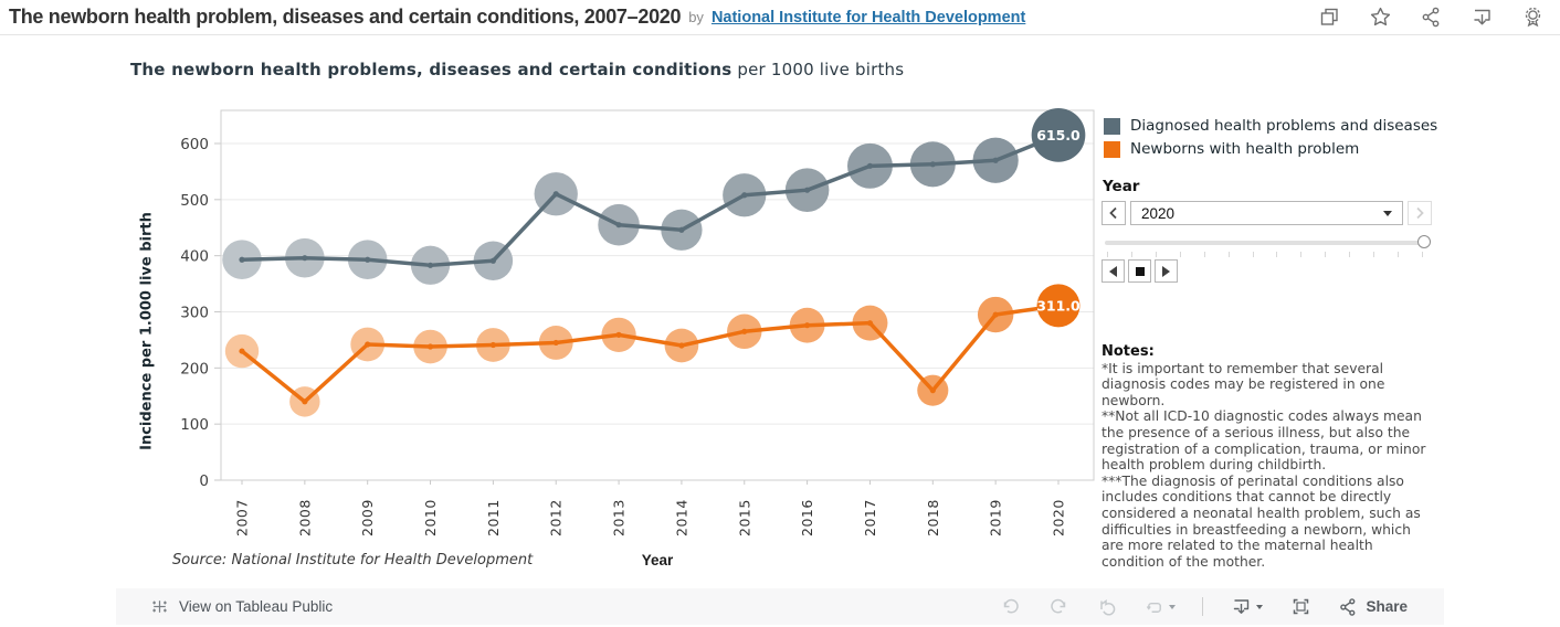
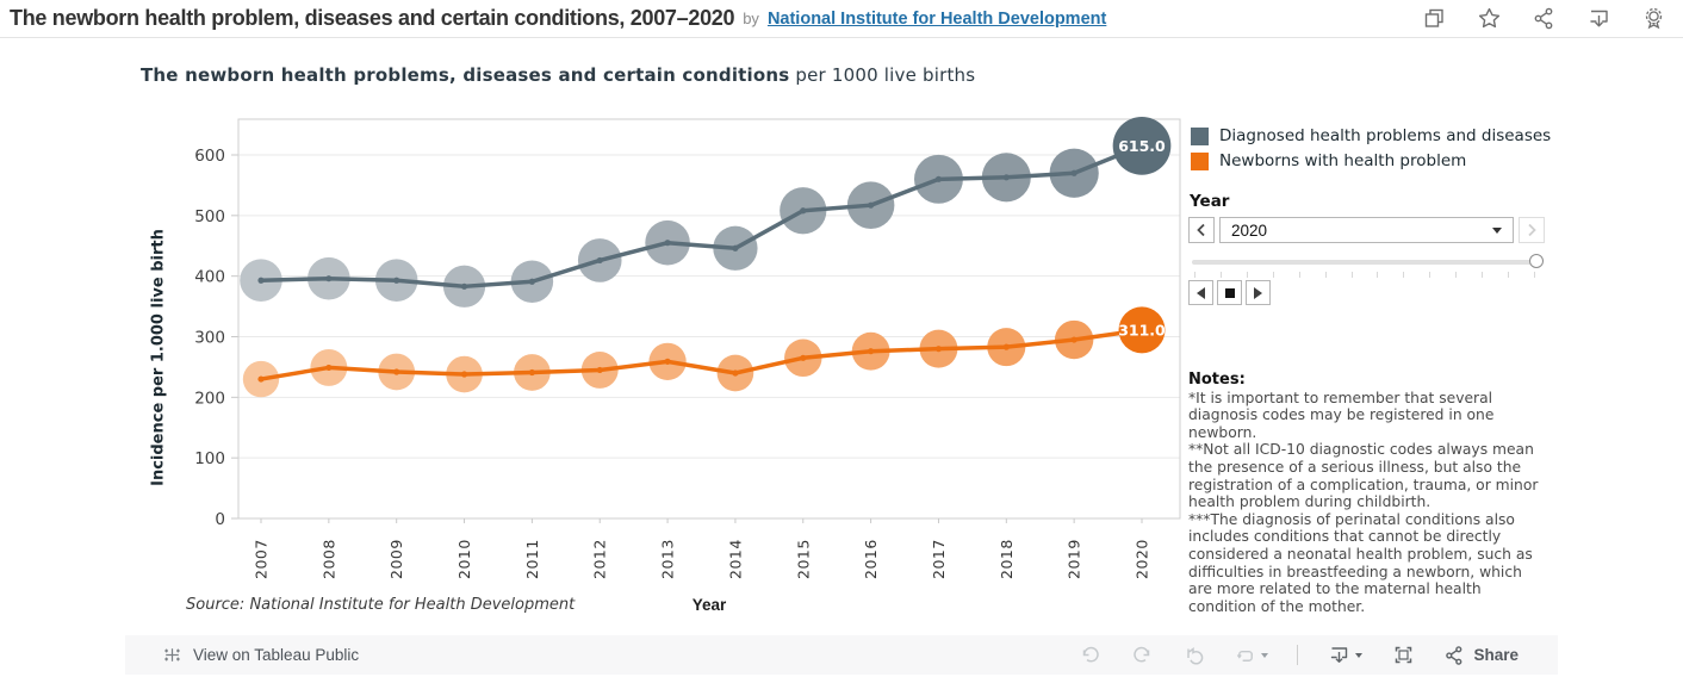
Newborns with health problem/2008: 140 -> 250
Diagnosed health problems and diseases/2012: 510 -> 430
Newborns with health problem/2018: 160 -> 280
